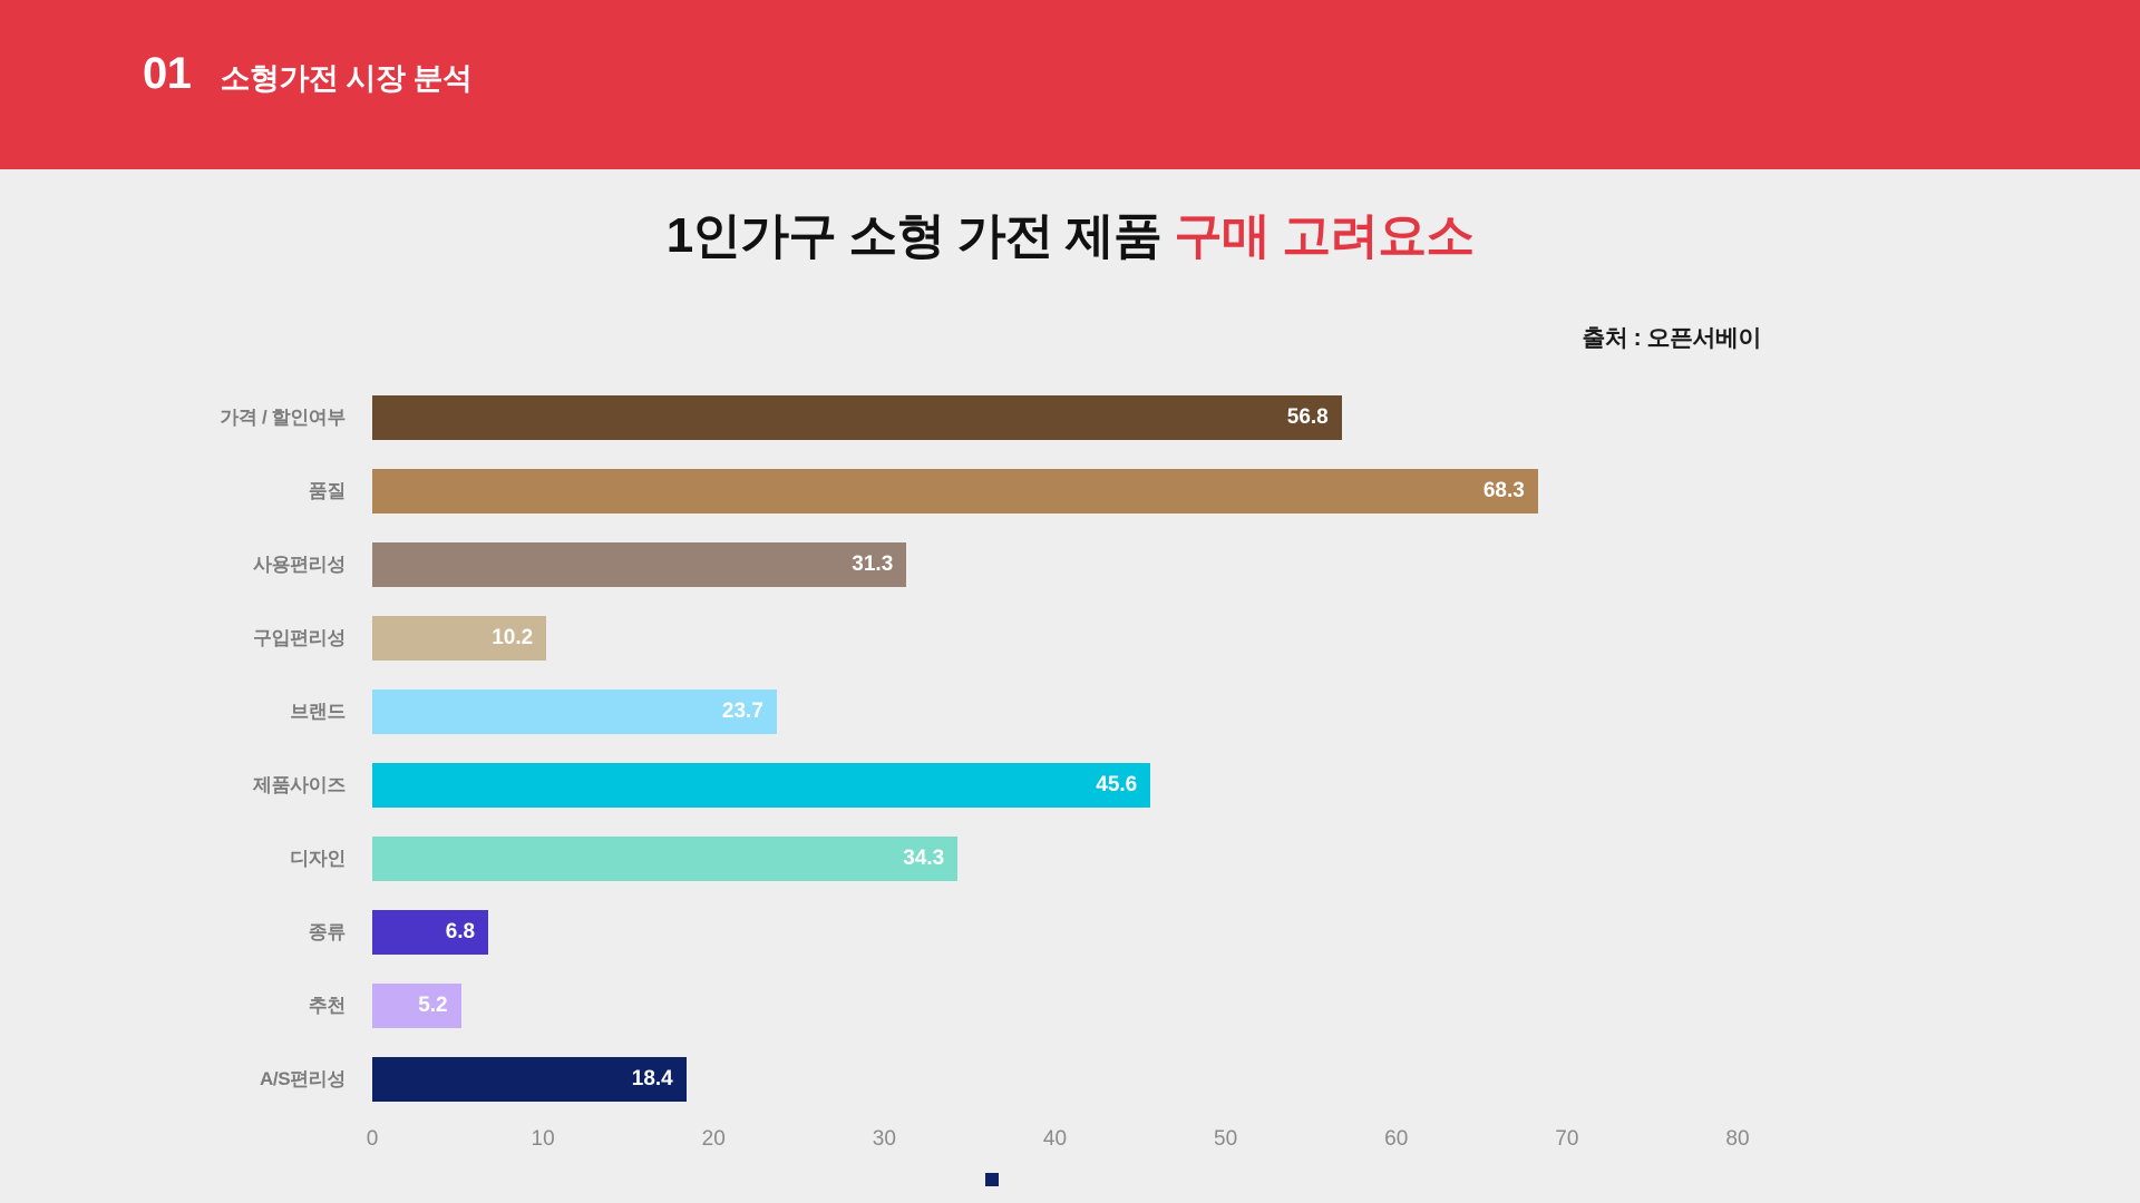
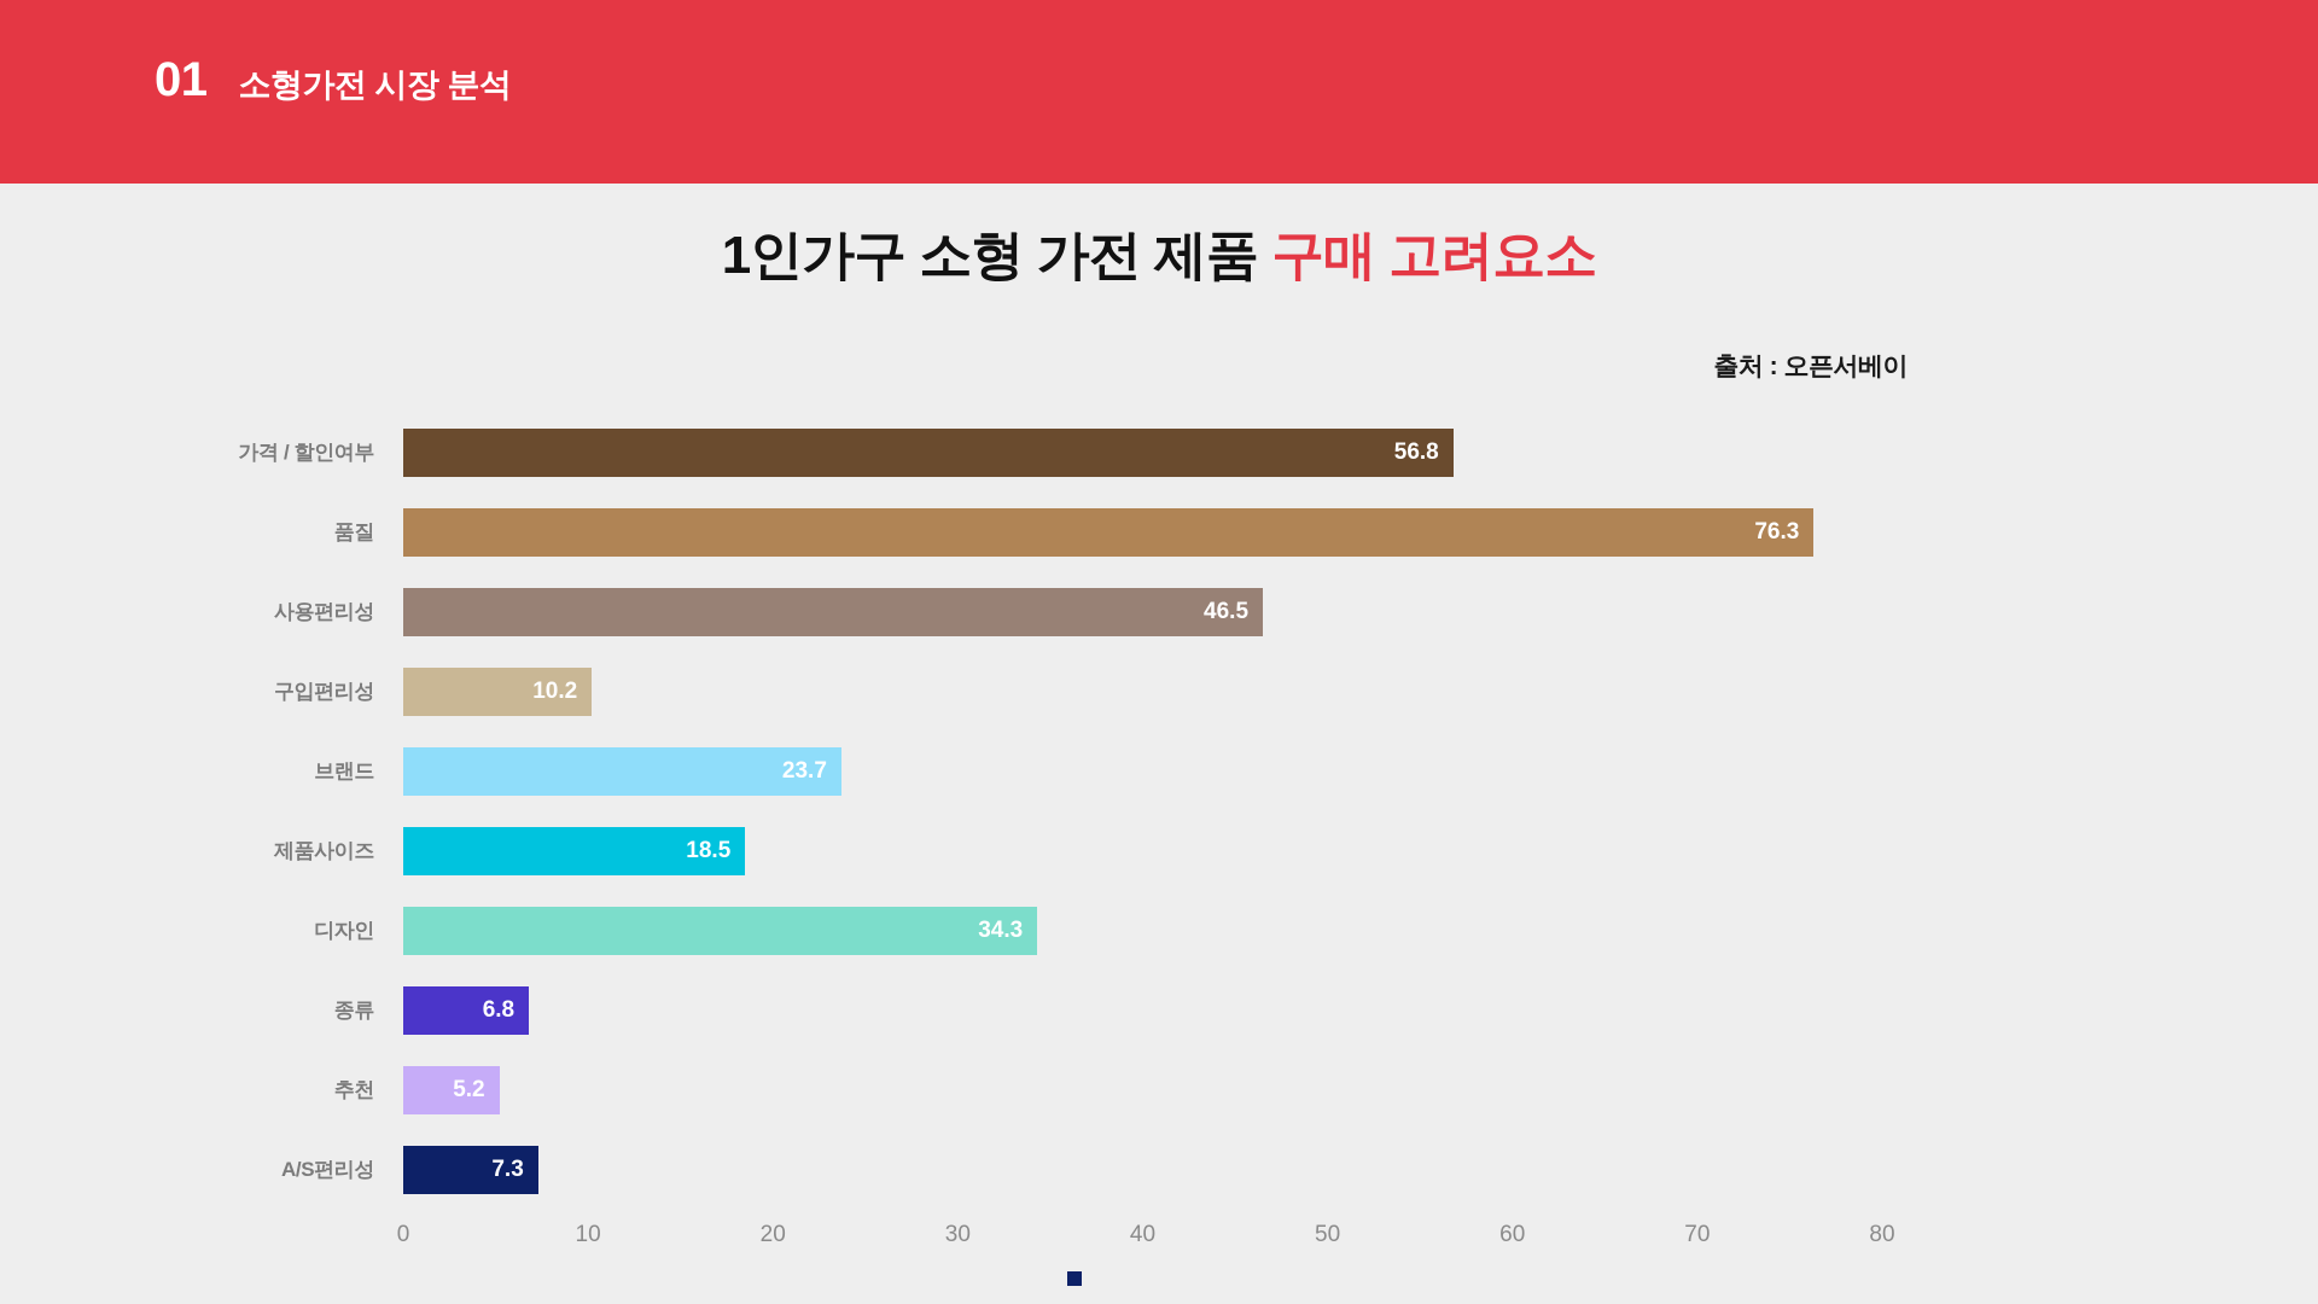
품질: 68.3 -> 76.3
사용편리성: 31.3 -> 46.5
제품사이즈: 45.6 -> 18.5
A/S편리성: 18.4 -> 7.3
